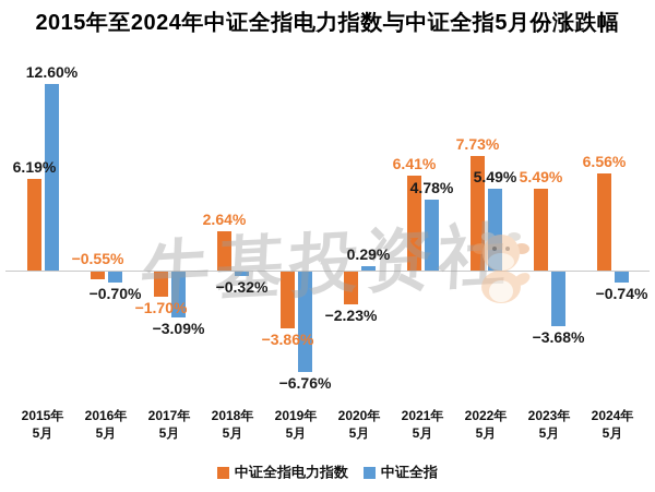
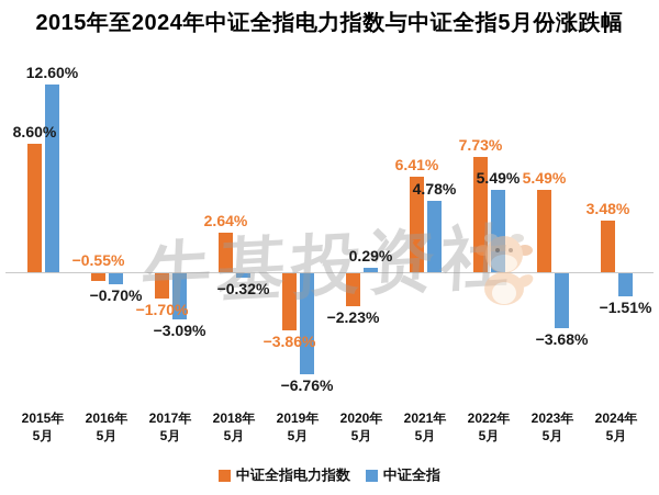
中证全指电力指数/2015年 5月: 6.19% -> 8.60%
中证全指电力指数/2024年 5月: 6.56% -> 3.48%
中证全指/2024年 5月: −0.74% -> −1.51%
